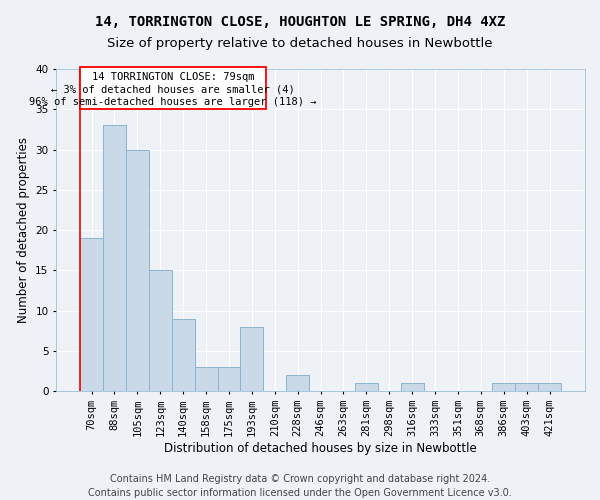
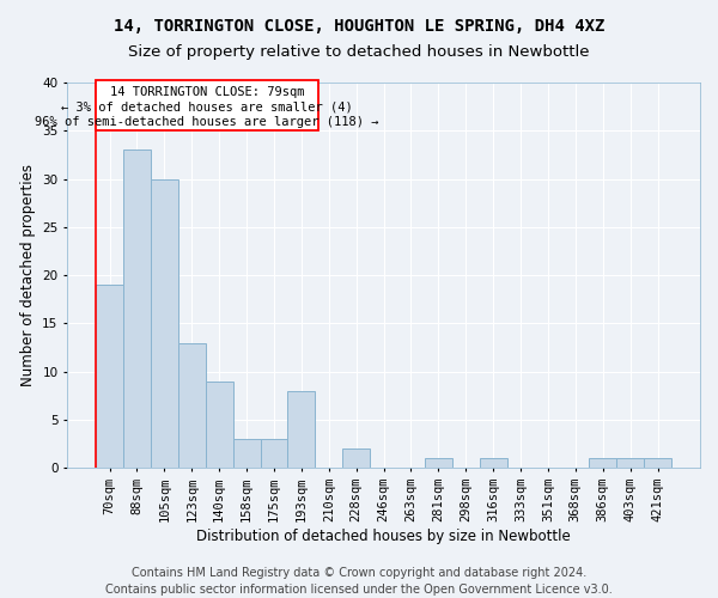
123sqm: 15 -> 13
